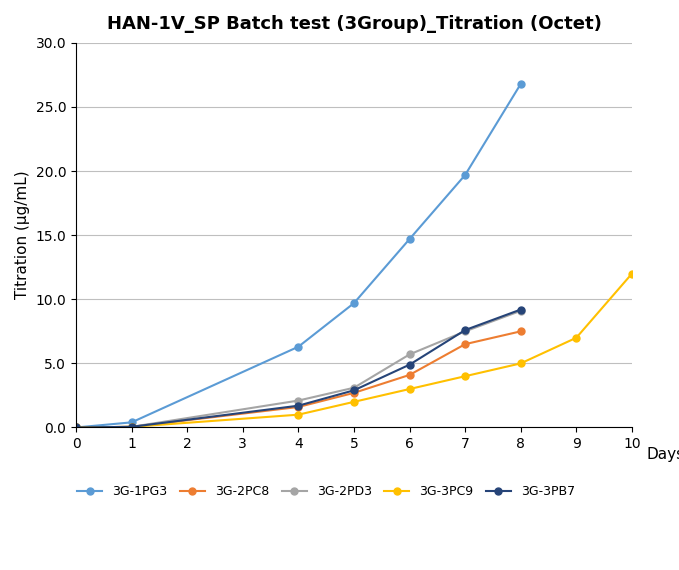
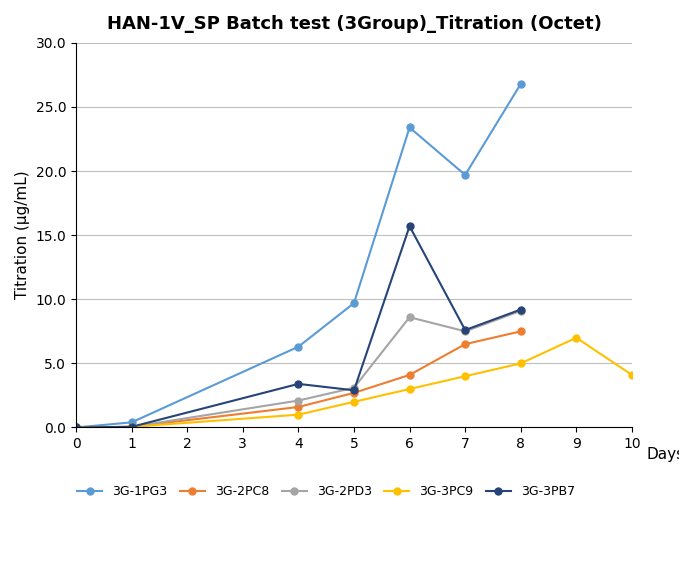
3G-3PB7/4: 1.7 -> 3.4
3G-1PG3/6: 14.7 -> 23.4
3G-2PD3/6: 5.7 -> 8.6
3G-3PB7/6: 4.9 -> 15.7
3G-3PC9/10: 12.0 -> 4.1
